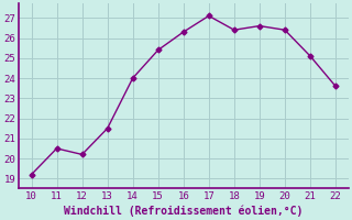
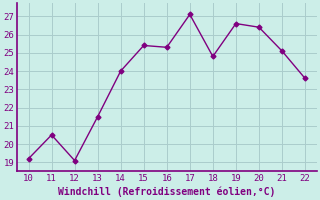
12: 20.2 -> 19.1
16: 26.3 -> 25.3
18: 26.4 -> 24.8
